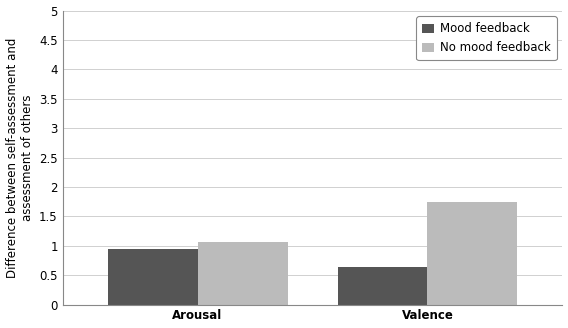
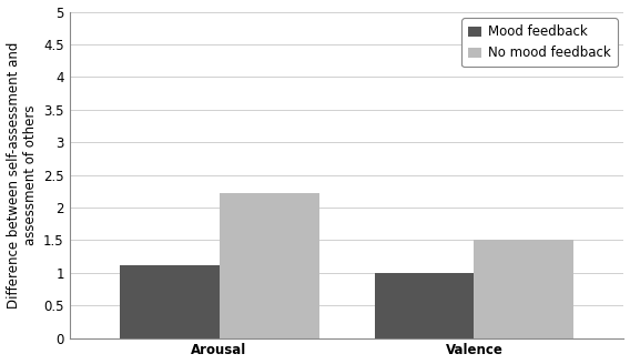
Mood feedback/Arousal: 0.94 -> 1.12
No mood feedback/Arousal: 1.06 -> 2.22
Mood feedback/Valence: 0.64 -> 1.00
No mood feedback/Valence: 1.74 -> 1.50
